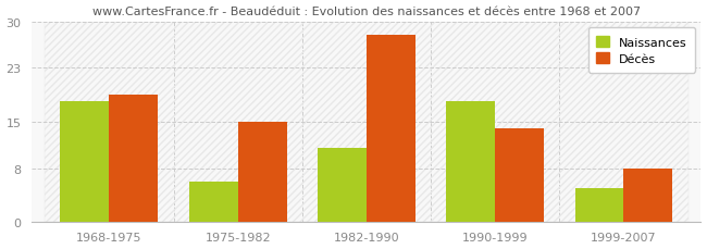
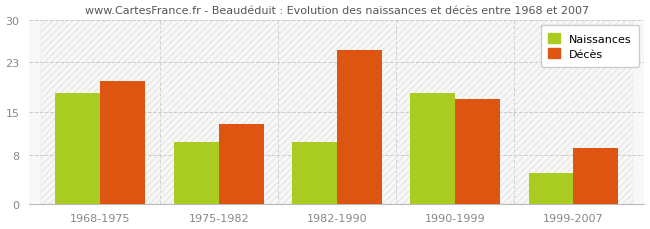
Décès/1968-1975: 19 -> 20
Naissances/1975-1982: 6 -> 10
Décès/1975-1982: 15 -> 13
Naissances/1982-1990: 11 -> 10
Décès/1982-1990: 28 -> 25
Décès/1990-1999: 14 -> 17
Décès/1999-2007: 8 -> 9
